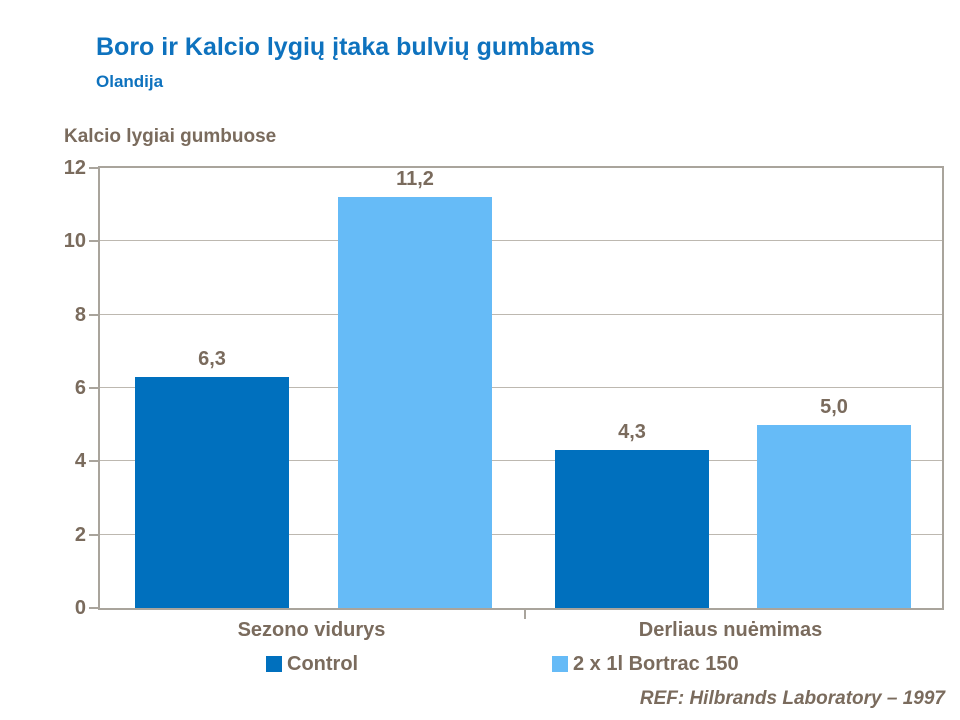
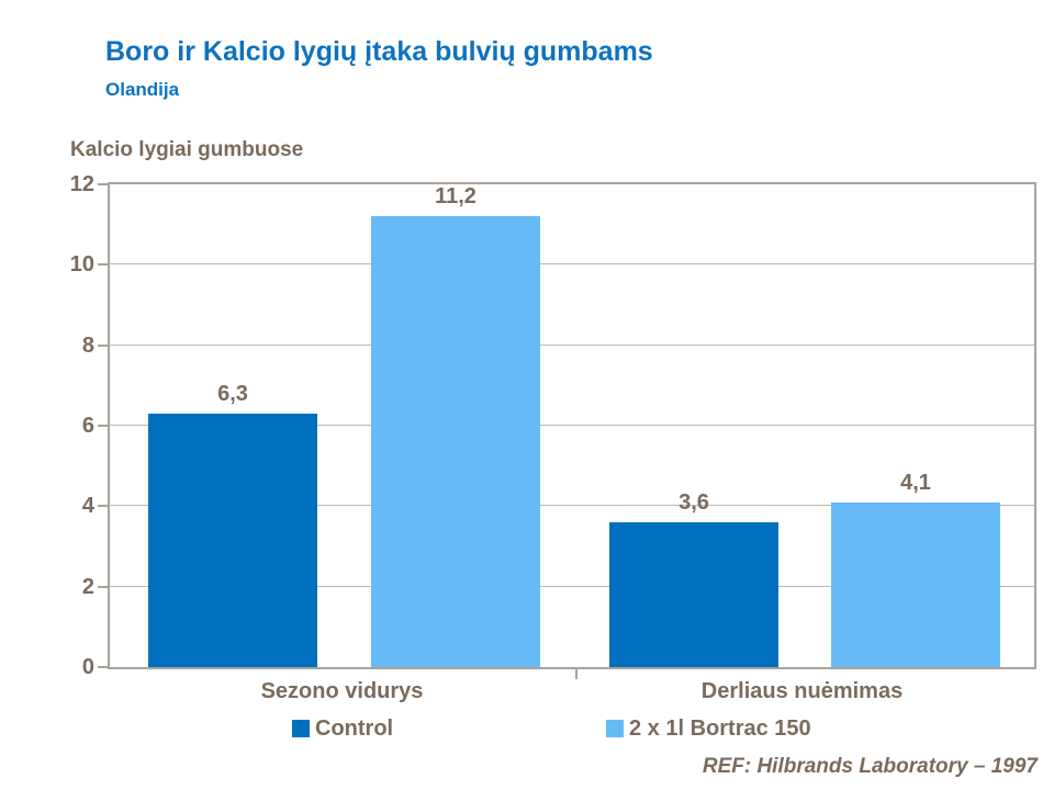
Control/Derliaus nuėmimas: 4,3 -> 3,6
2 x 1l Bortrac 150/Derliaus nuėmimas: 5,0 -> 4,1
